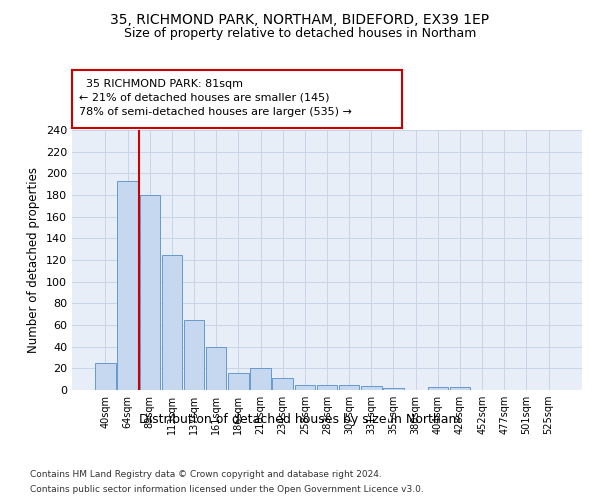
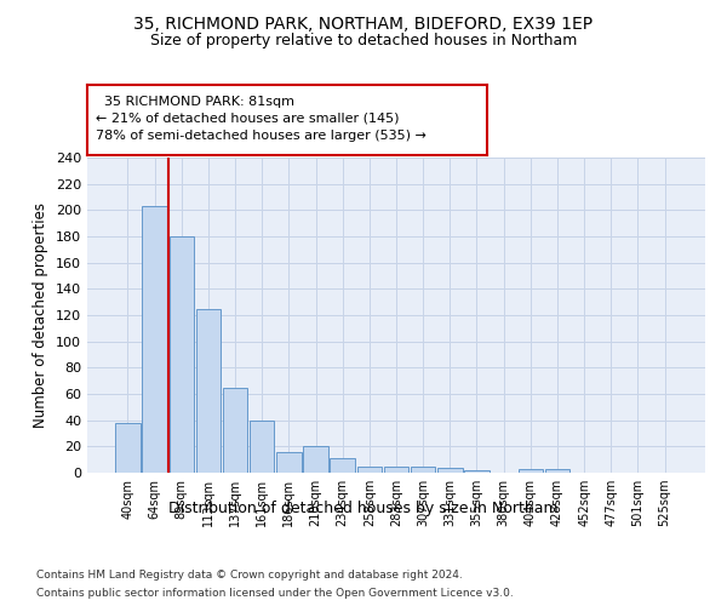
40sqm: 25 -> 38
64sqm: 193 -> 203
